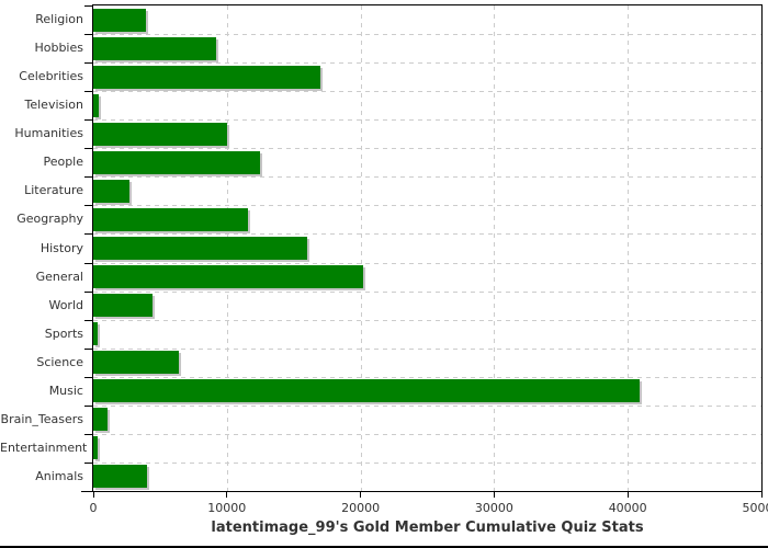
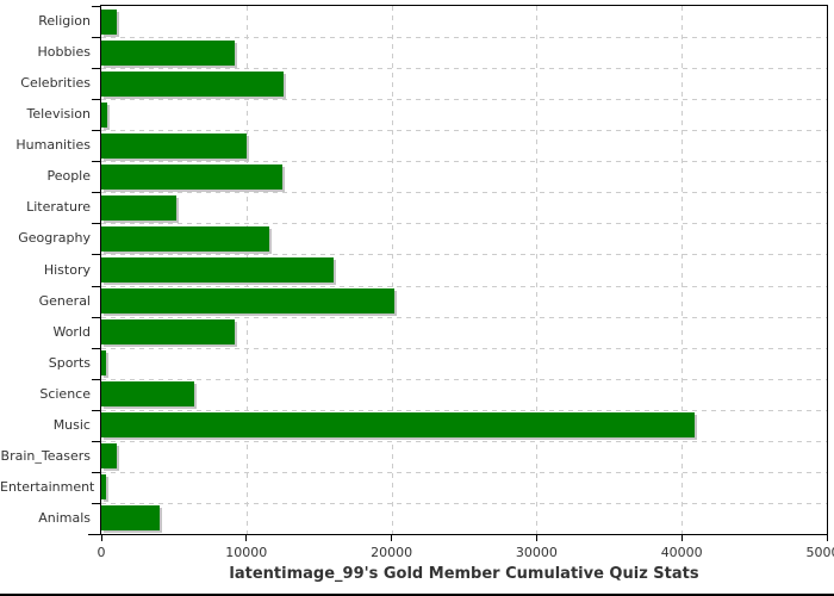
Religion: 3900 -> 1100
Celebrities: 17000 -> 12600
Literature: 2700 -> 5200
World: 4400 -> 9200
